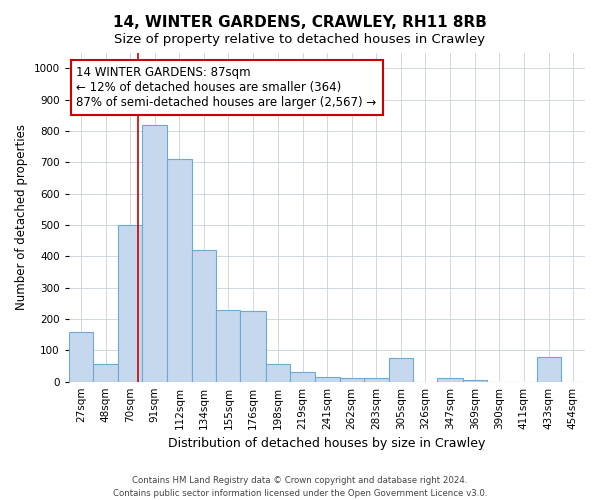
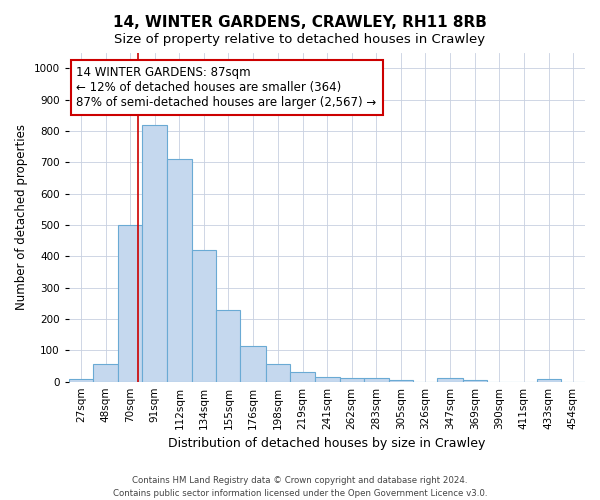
27sqm: 160 -> 8
176sqm: 225 -> 115
305sqm: 75 -> 5
433sqm: 80 -> 10
